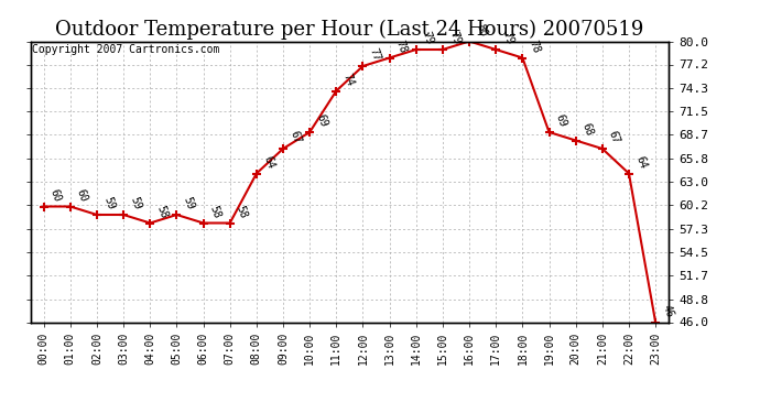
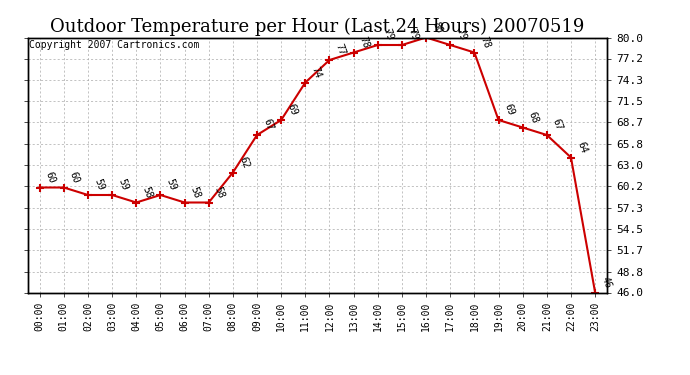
08:00: 64 -> 62
